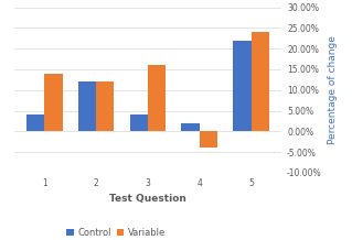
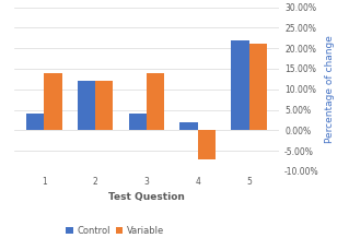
Variable/3: 16% -> 14%
Variable/4: -4% -> -7%
Variable/5: 24% -> 21%
